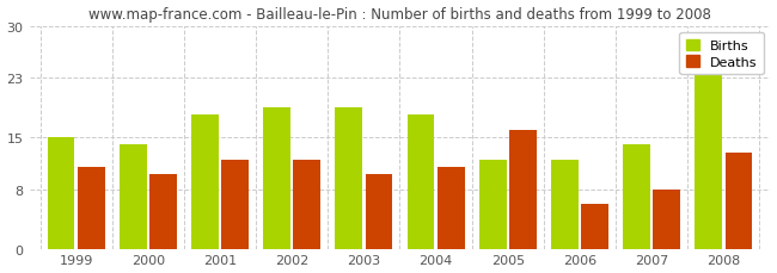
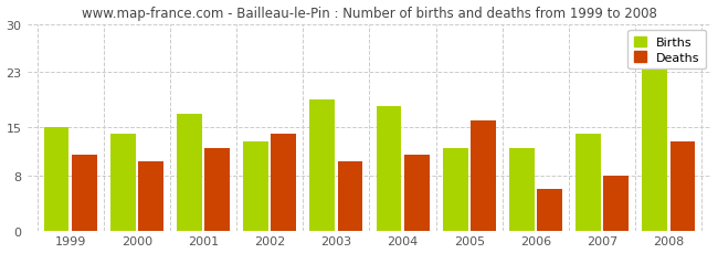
Births/2001: 18 -> 17
Births/2002: 19 -> 13
Deaths/2002: 12 -> 14
